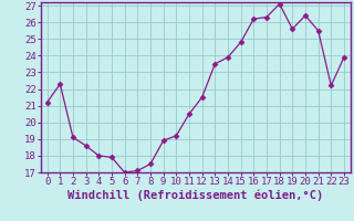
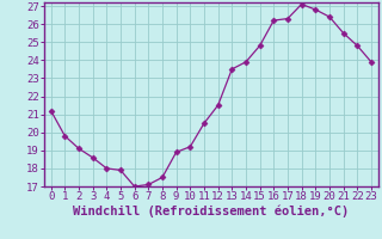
1: 22.3 -> 19.8
19: 25.6 -> 26.8
22: 22.2 -> 24.8
